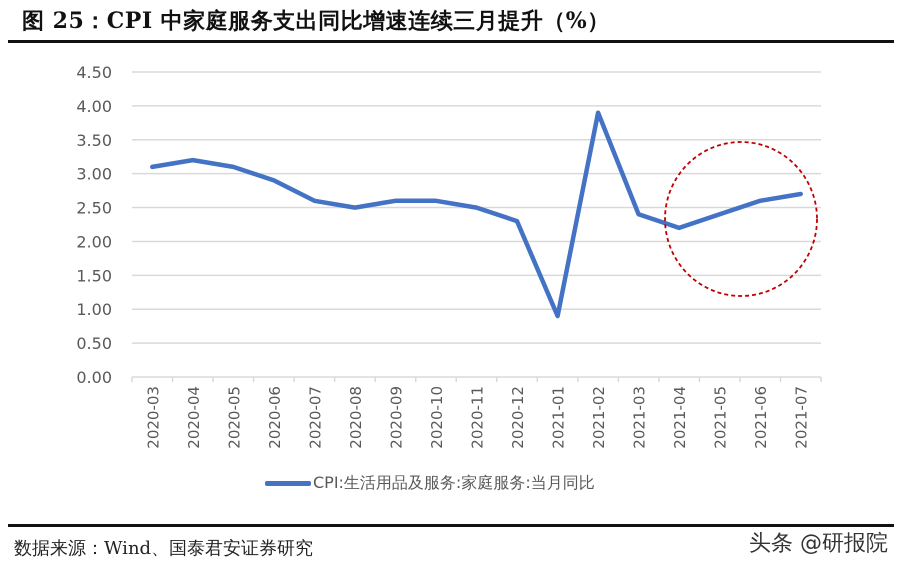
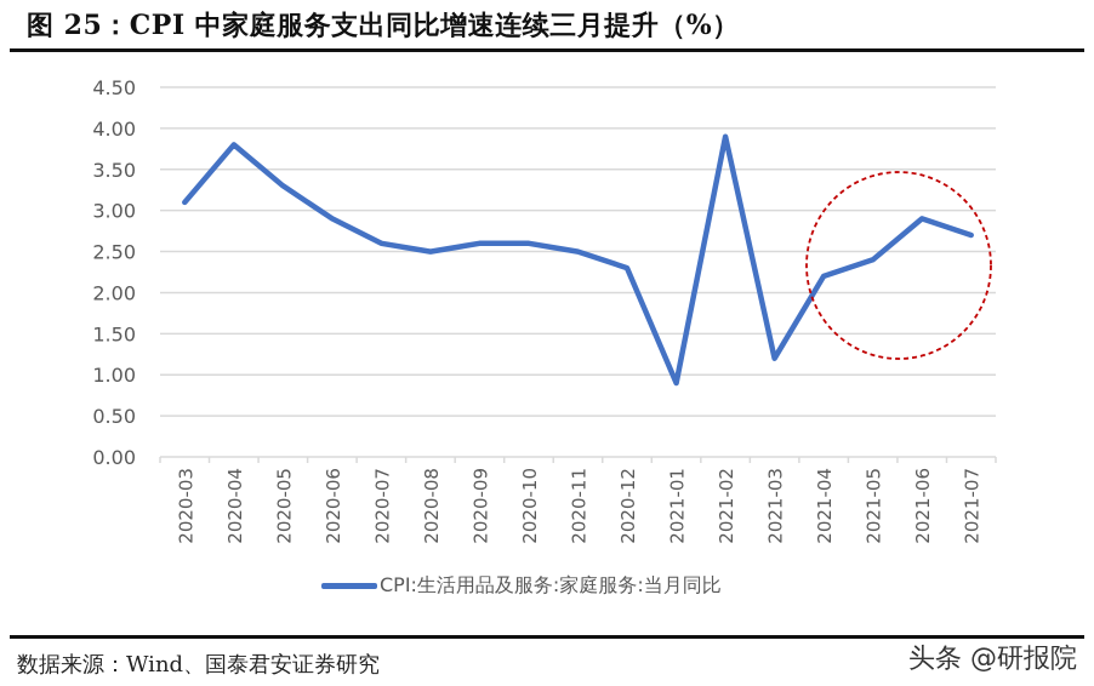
2020-04: 3.2 -> 3.8
2020-05: 3.1 -> 3.3
2021-03: 2.4 -> 1.2
2021-06: 2.6 -> 2.9
